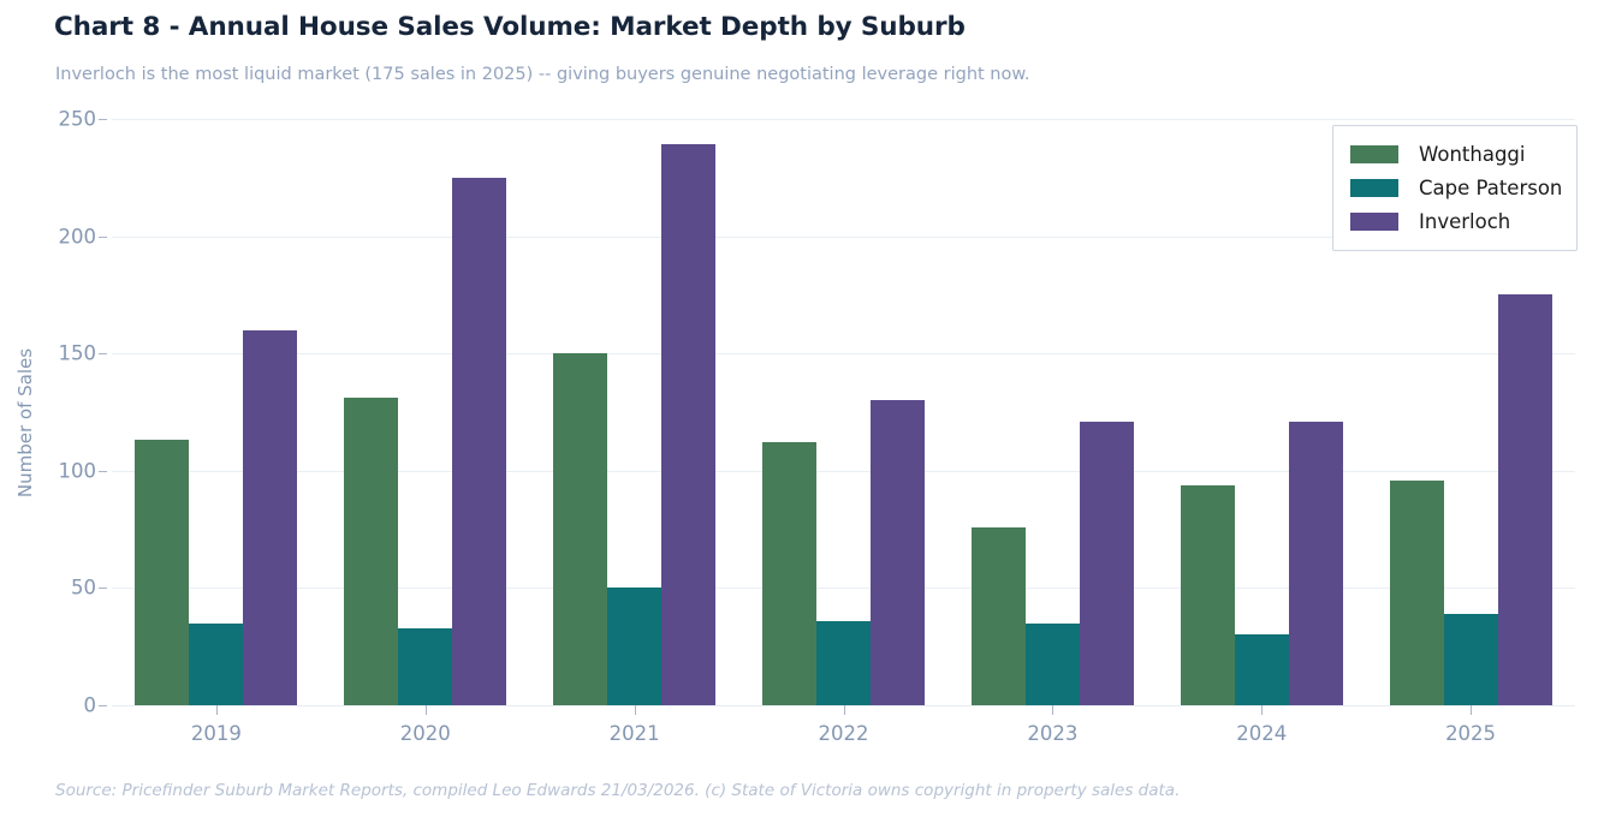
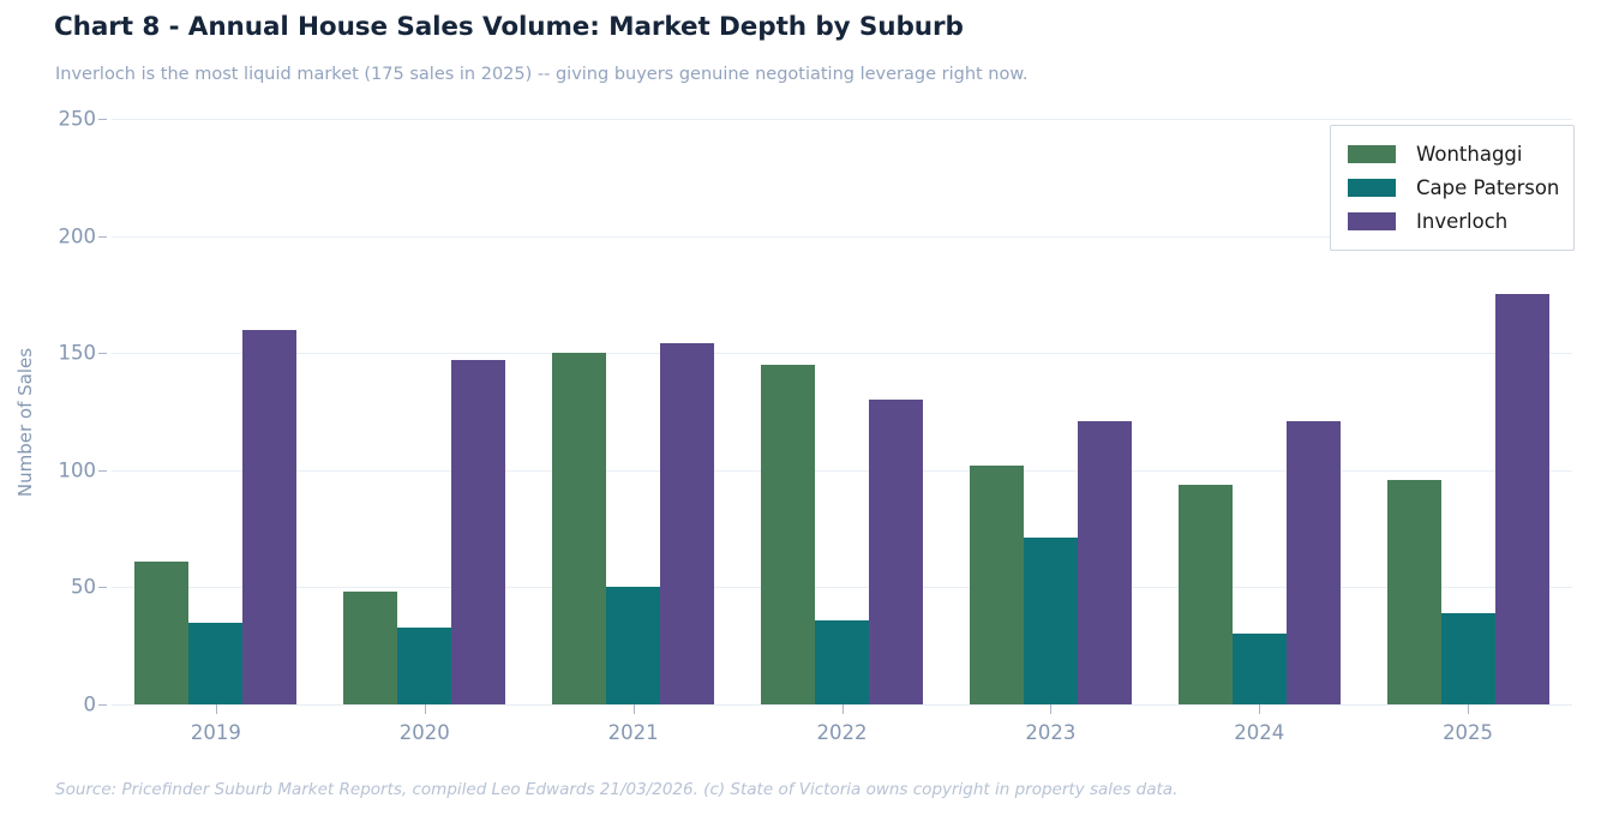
Wonthaggi/2019: 113 -> 61
Wonthaggi/2020: 131 -> 48
Inverloch/2020: 225 -> 147
Inverloch/2021: 239 -> 154
Wonthaggi/2022: 112 -> 145
Wonthaggi/2023: 76 -> 102
Cape Paterson/2023: 35 -> 71
